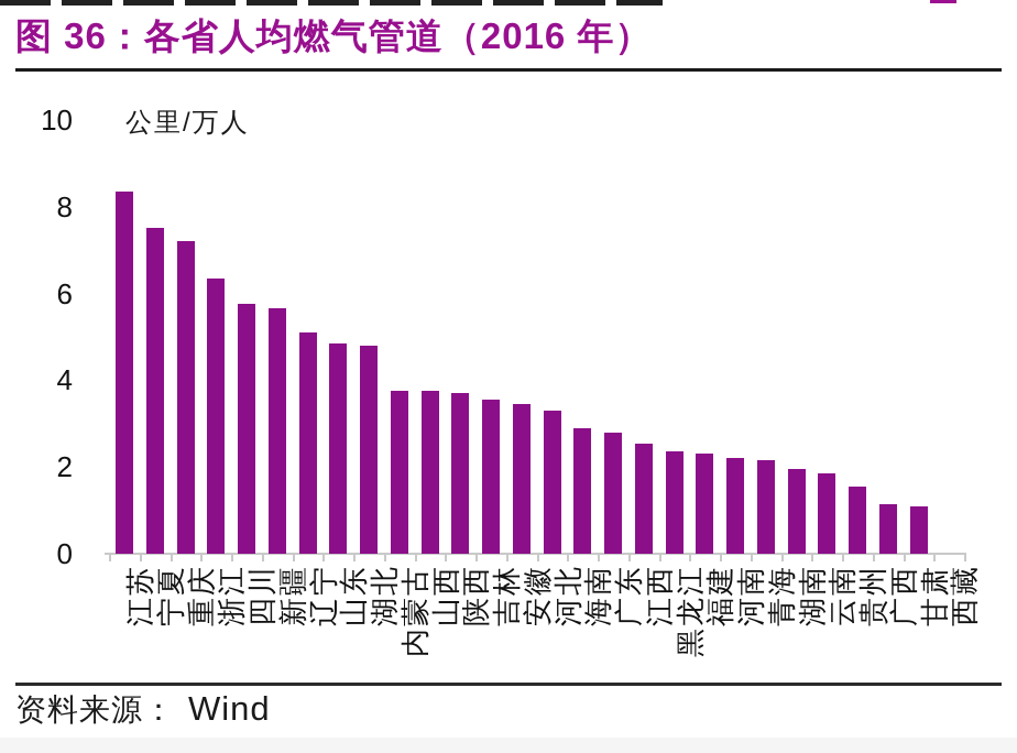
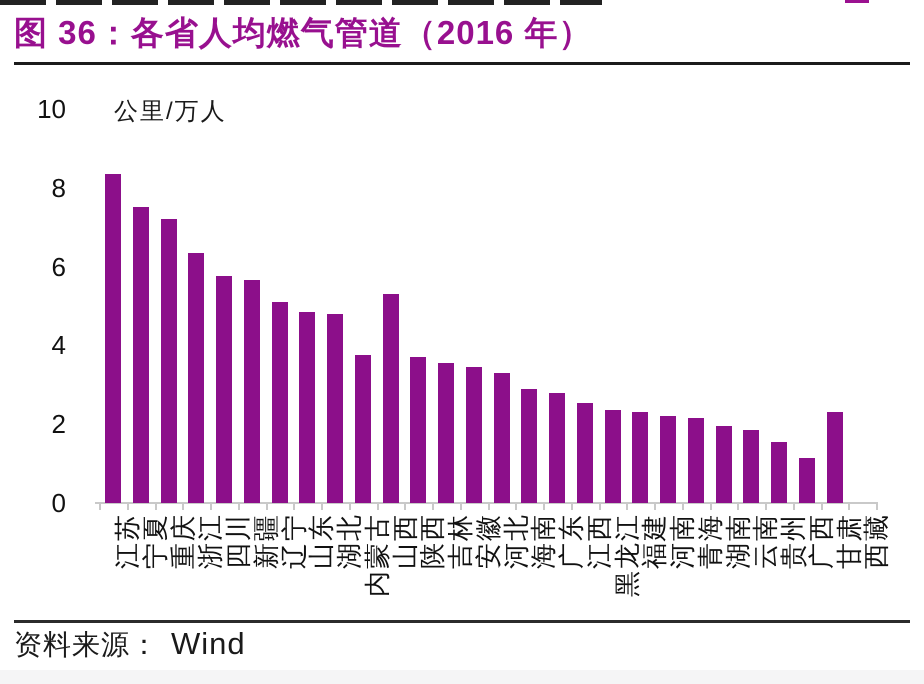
山西: 3.8 -> 5.3
甘肃: 1.1 -> 2.3
